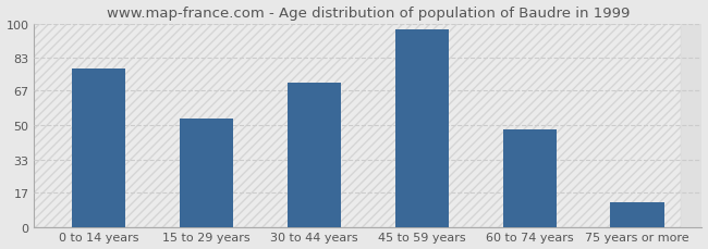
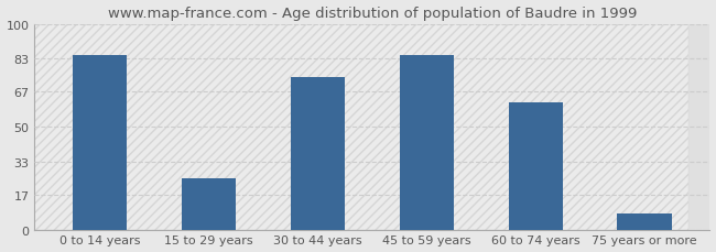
0 to 14 years: 78 -> 85
15 to 29 years: 53 -> 25
30 to 44 years: 71 -> 74
45 to 59 years: 97 -> 85
60 to 74 years: 48 -> 62
75 years or more: 12 -> 8
